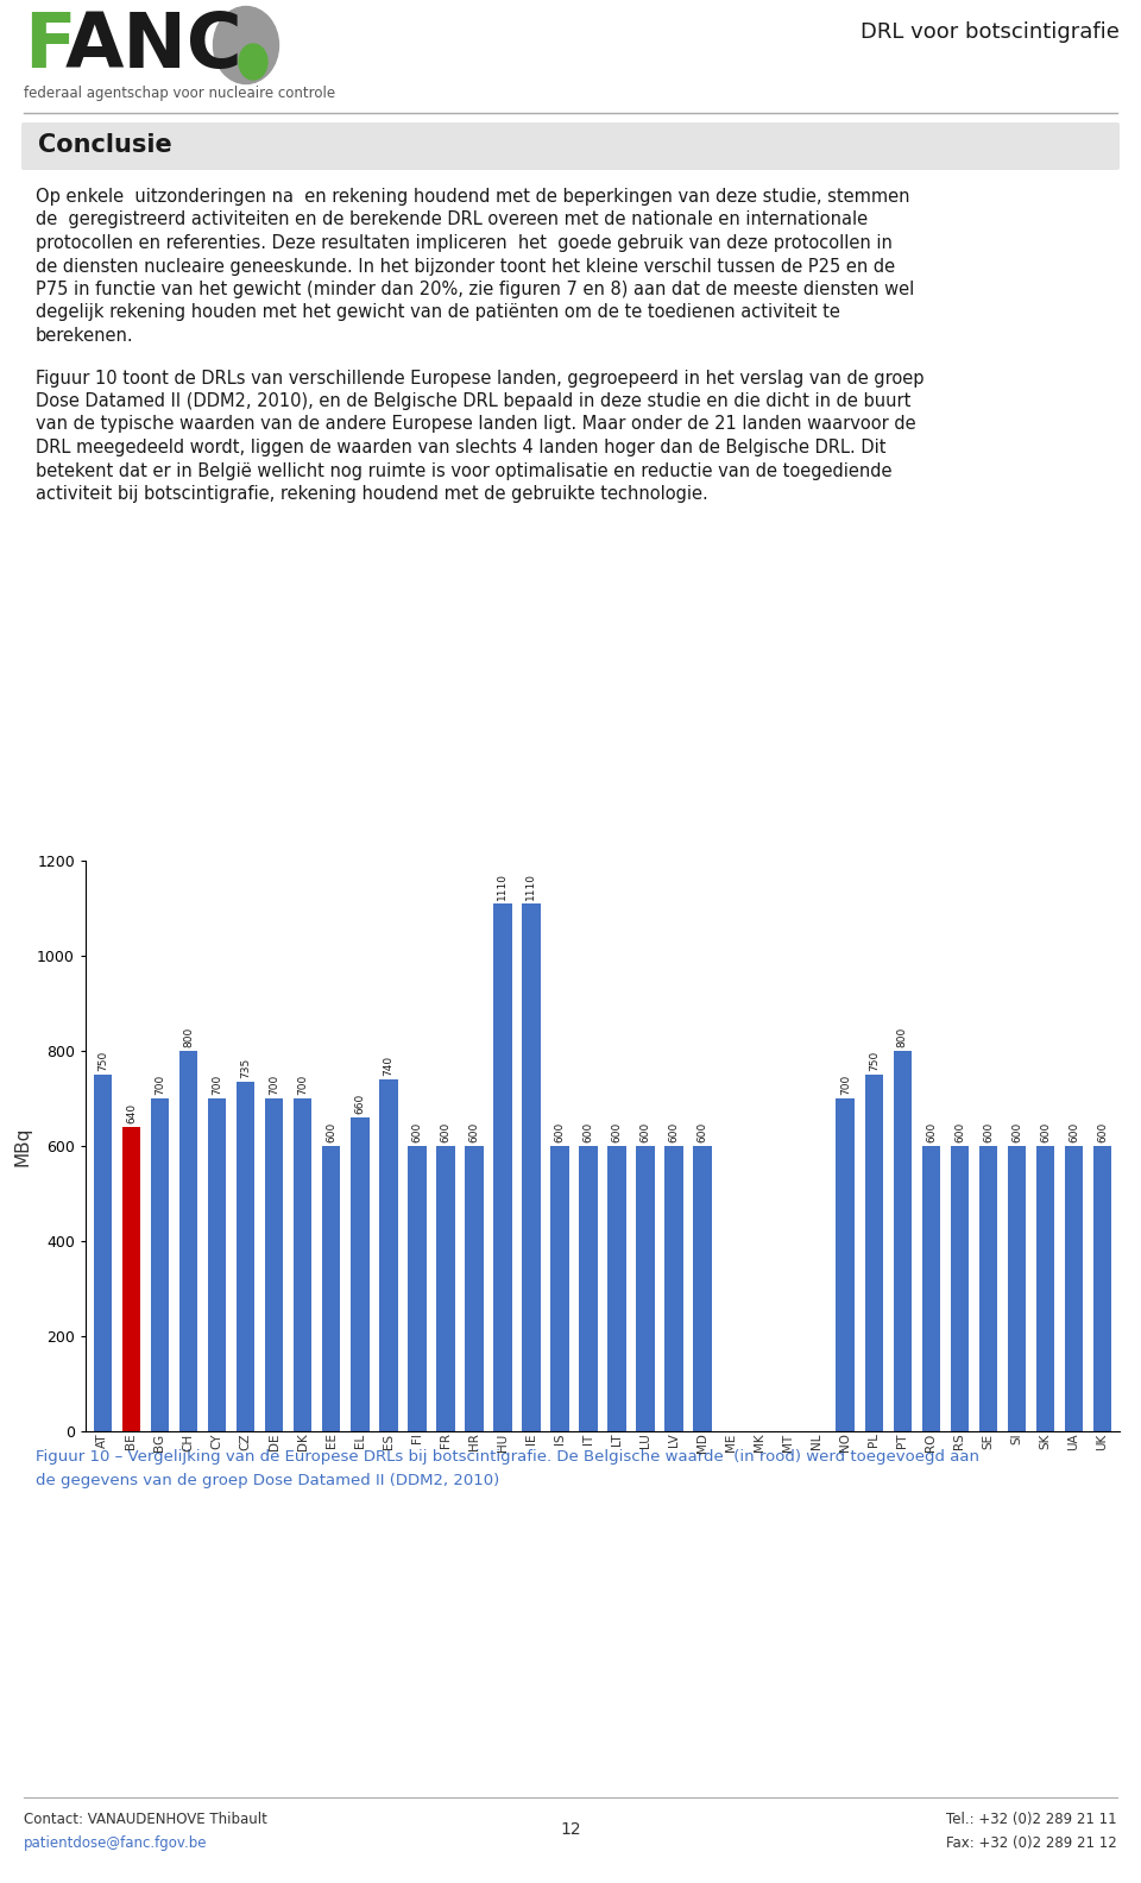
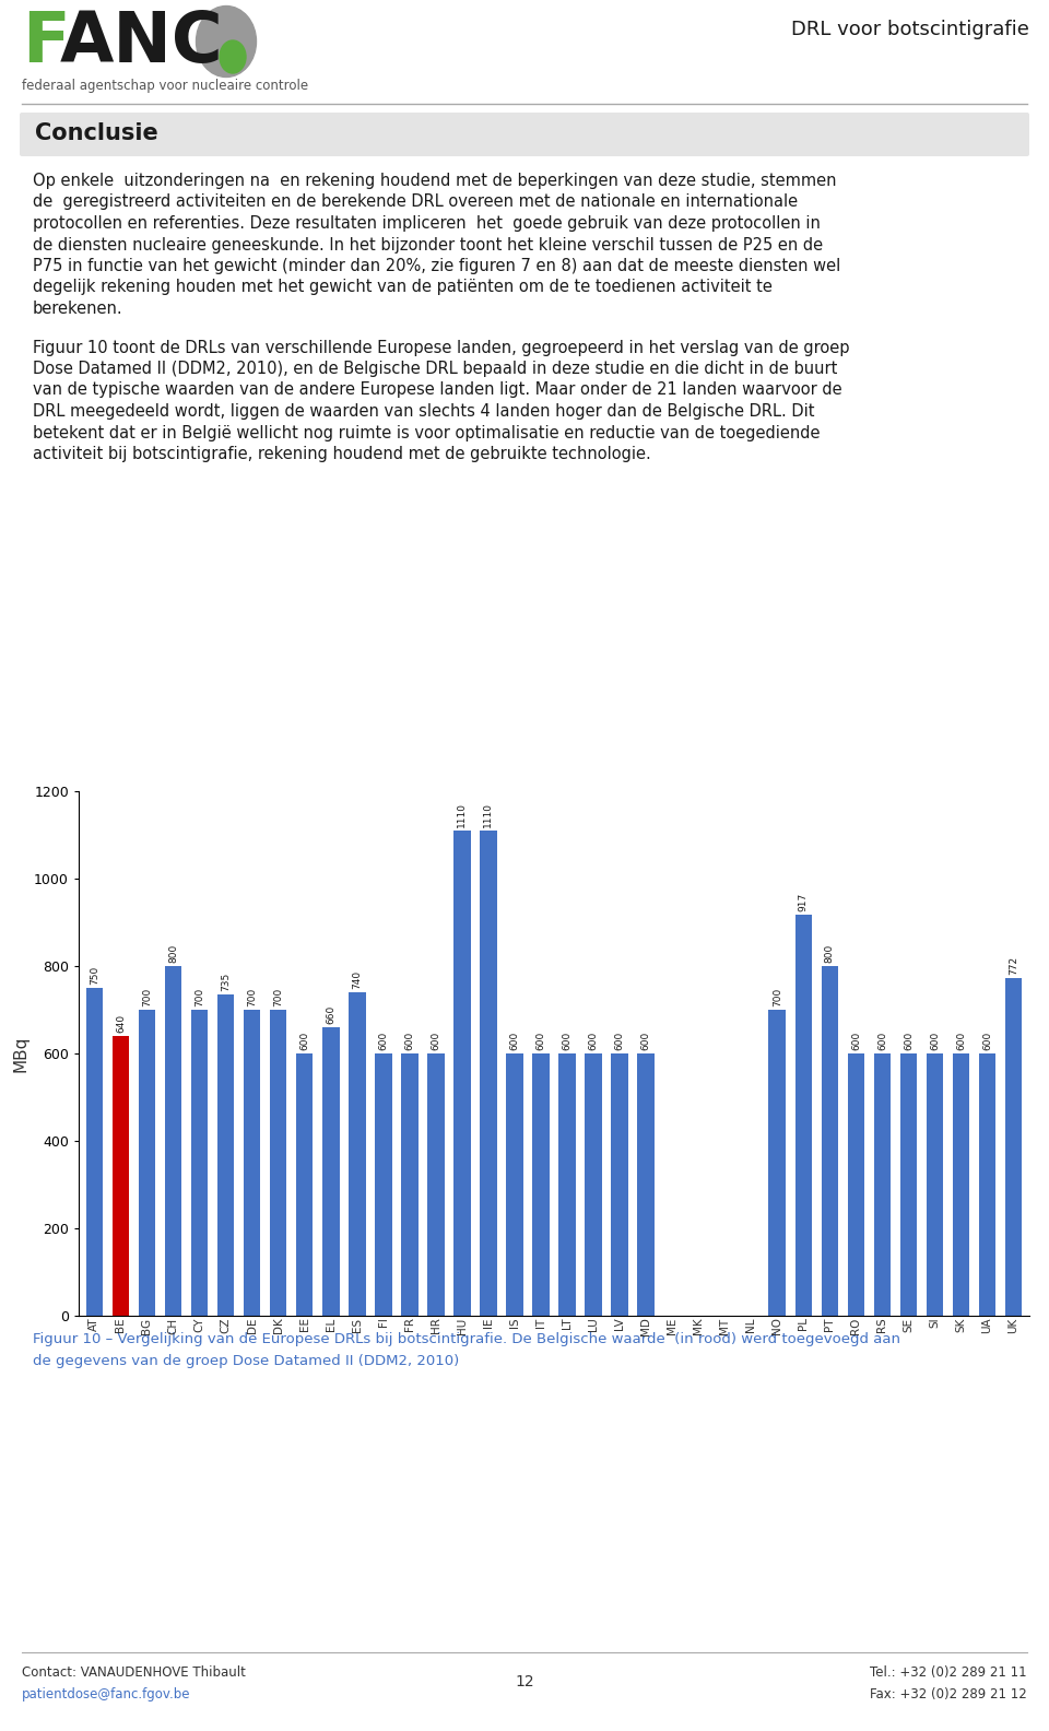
PL: 750 -> 917
UK: 600 -> 772
